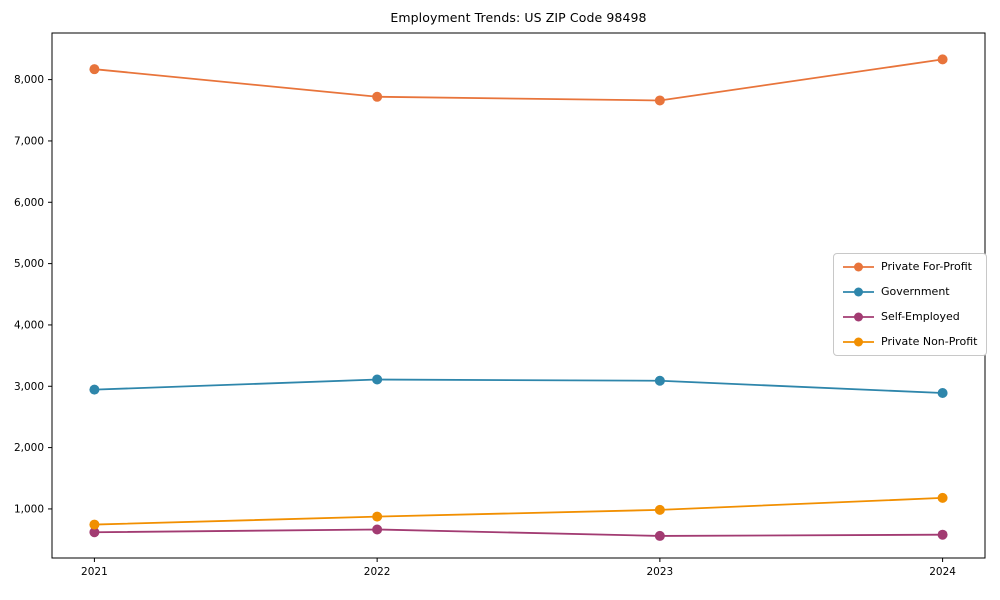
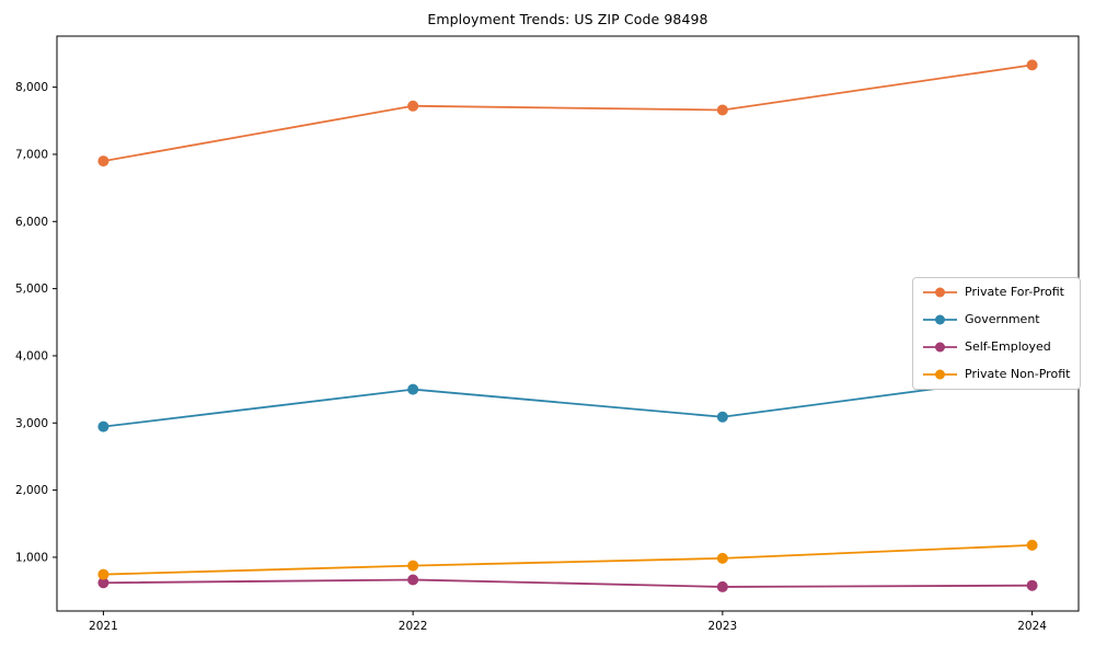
Private For-Profit/2021: 8200 -> 6900
Government/2022: 3100 -> 3500
Government/2024: 2900 -> 3700
